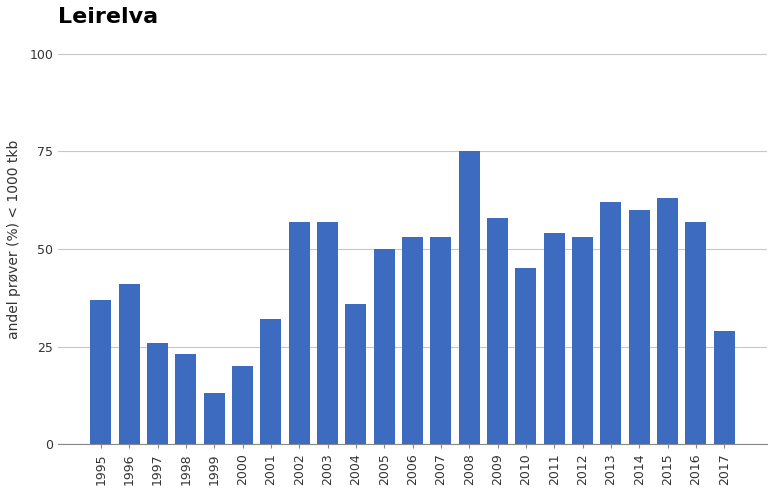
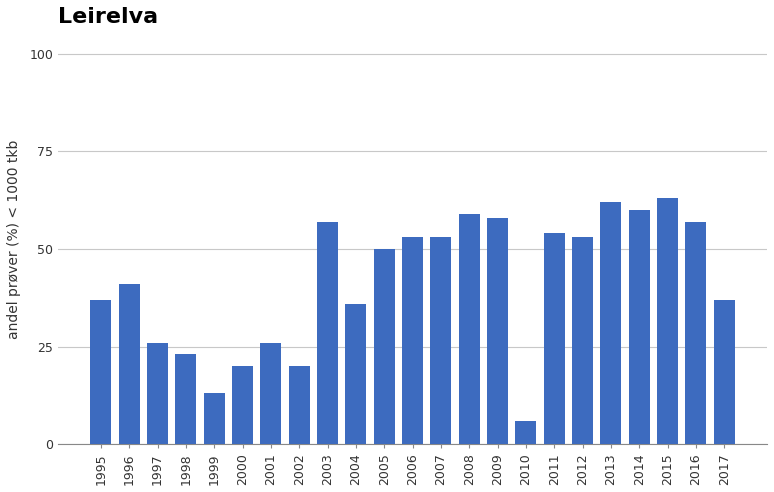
2001: 32 -> 26
2002: 57 -> 20
2008: 75 -> 59
2010: 45 -> 6
2017: 29 -> 37
